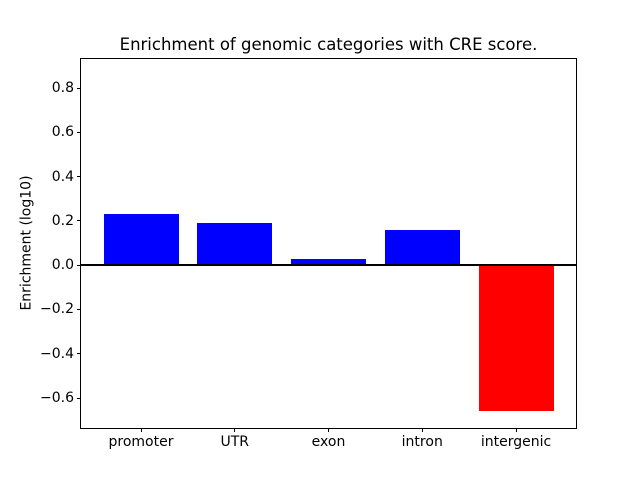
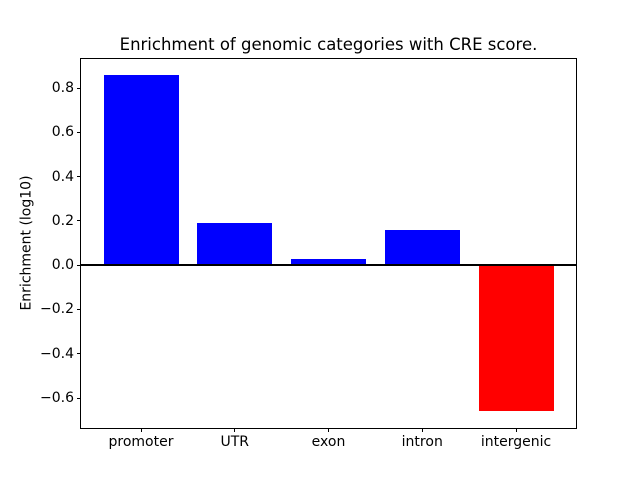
promoter: 0.23 -> 0.86
